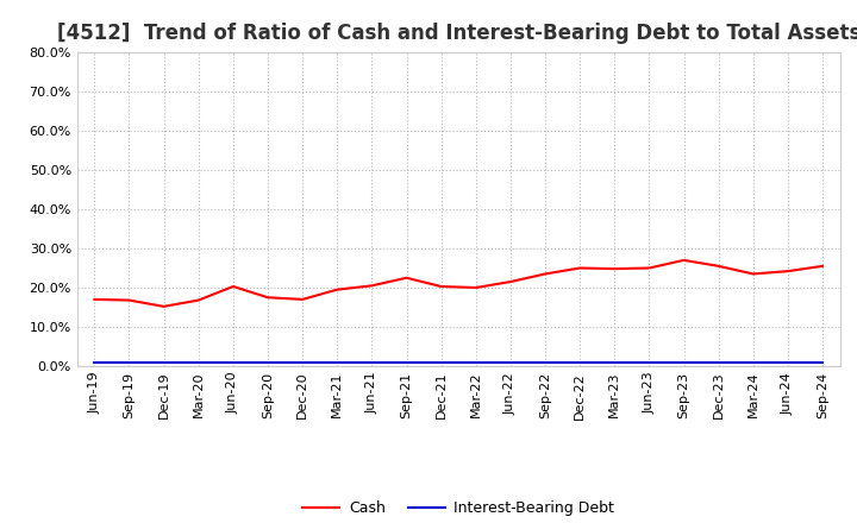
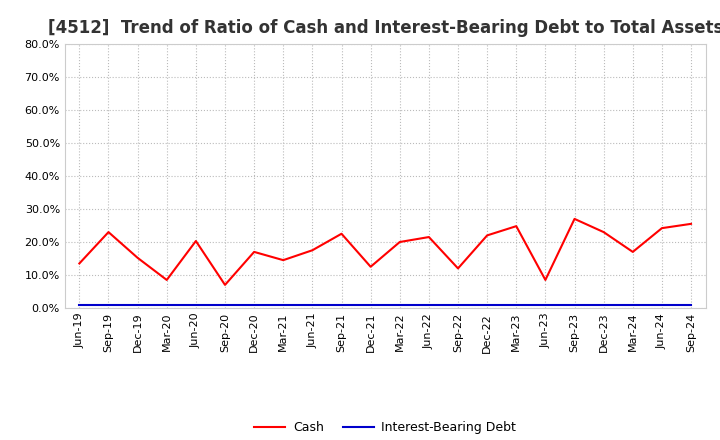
Cash/Jun-19: 17.0% -> 13.5%
Cash/Sep-19: 16.8% -> 23.0%
Cash/Mar-20: 16.8% -> 8.5%
Cash/Sep-20: 17.5% -> 7.0%
Cash/Mar-21: 19.5% -> 14.5%
Cash/Jun-21: 20.5% -> 17.5%
Cash/Dec-21: 20.3% -> 12.5%
Cash/Sep-22: 23.5% -> 12.0%
Cash/Dec-22: 25.0% -> 22.0%
Cash/Jun-23: 25.0% -> 8.5%
Cash/Dec-23: 25.5% -> 23.0%
Cash/Mar-24: 23.5% -> 17.0%
